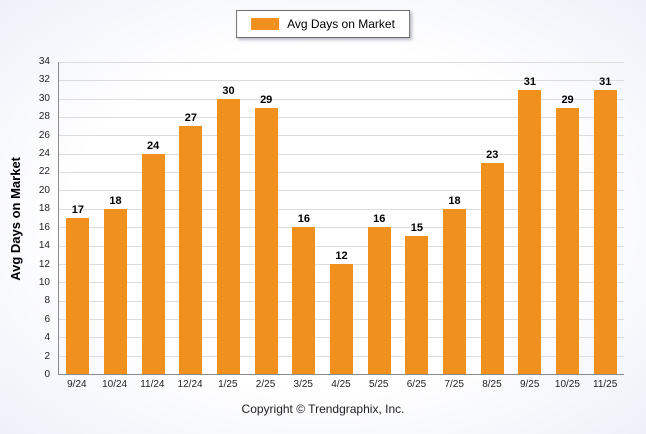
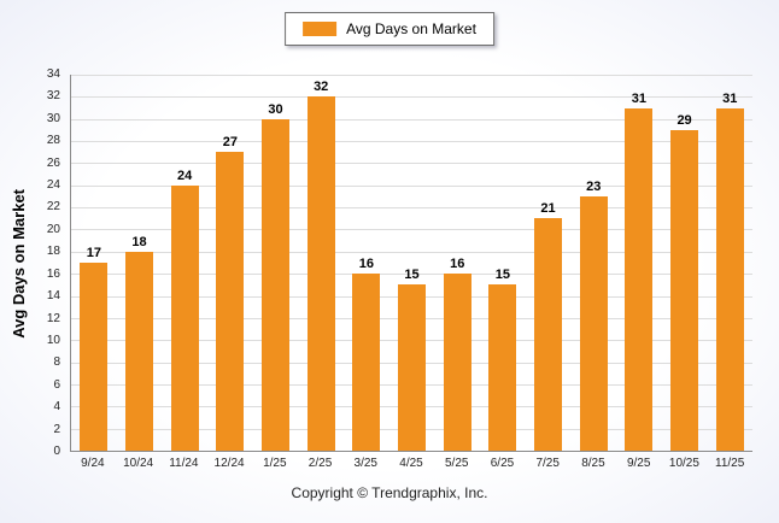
2/25: 29 -> 32
4/25: 12 -> 15
7/25: 18 -> 21
